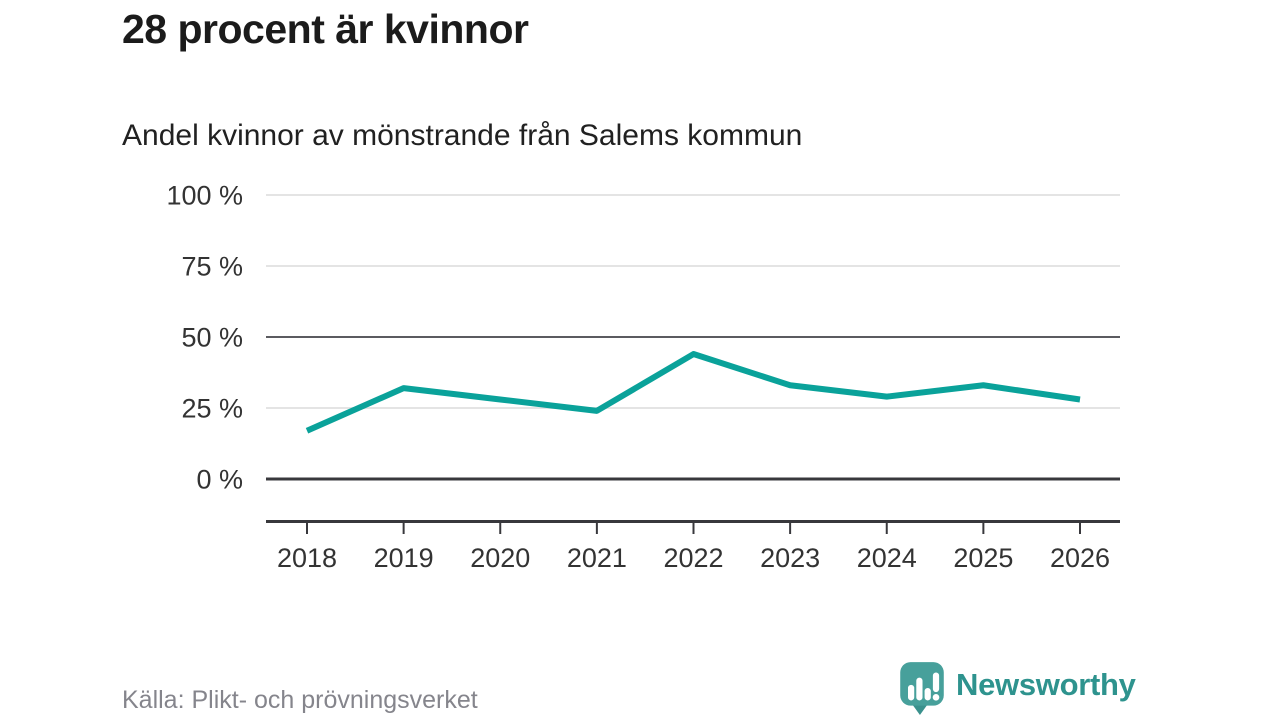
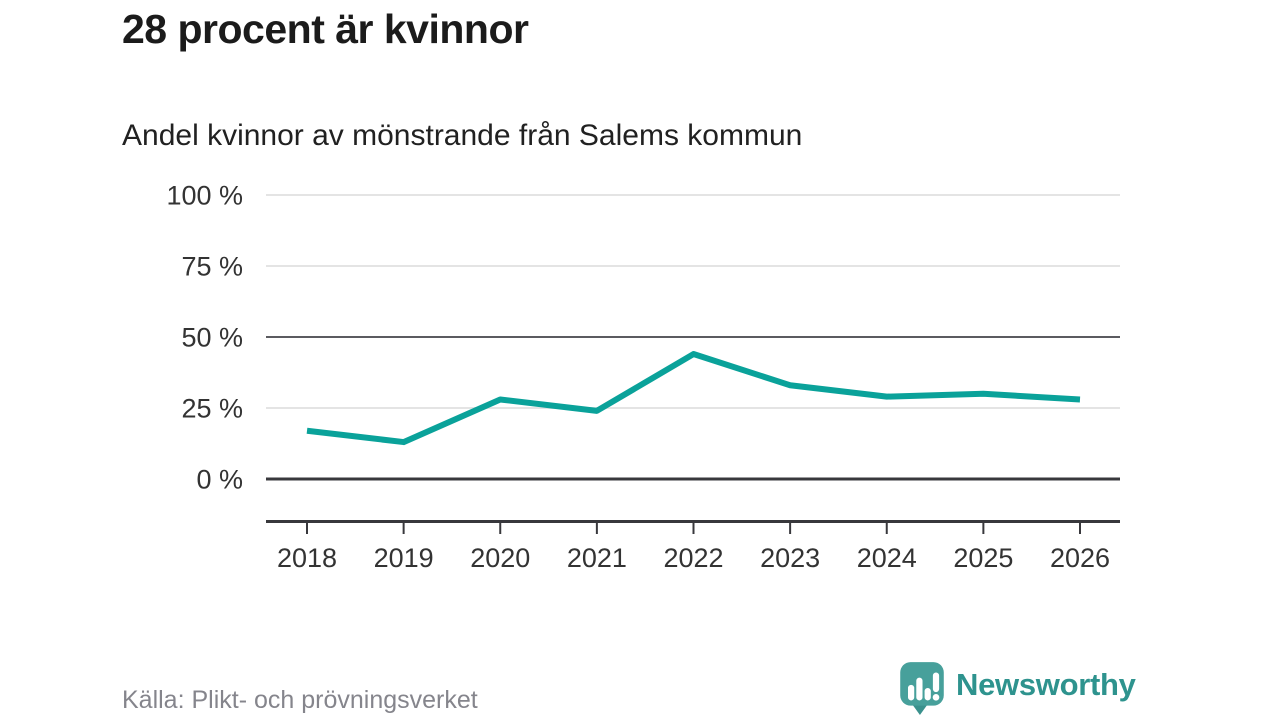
2019: 32% -> 13%
2025: 33% -> 30%
